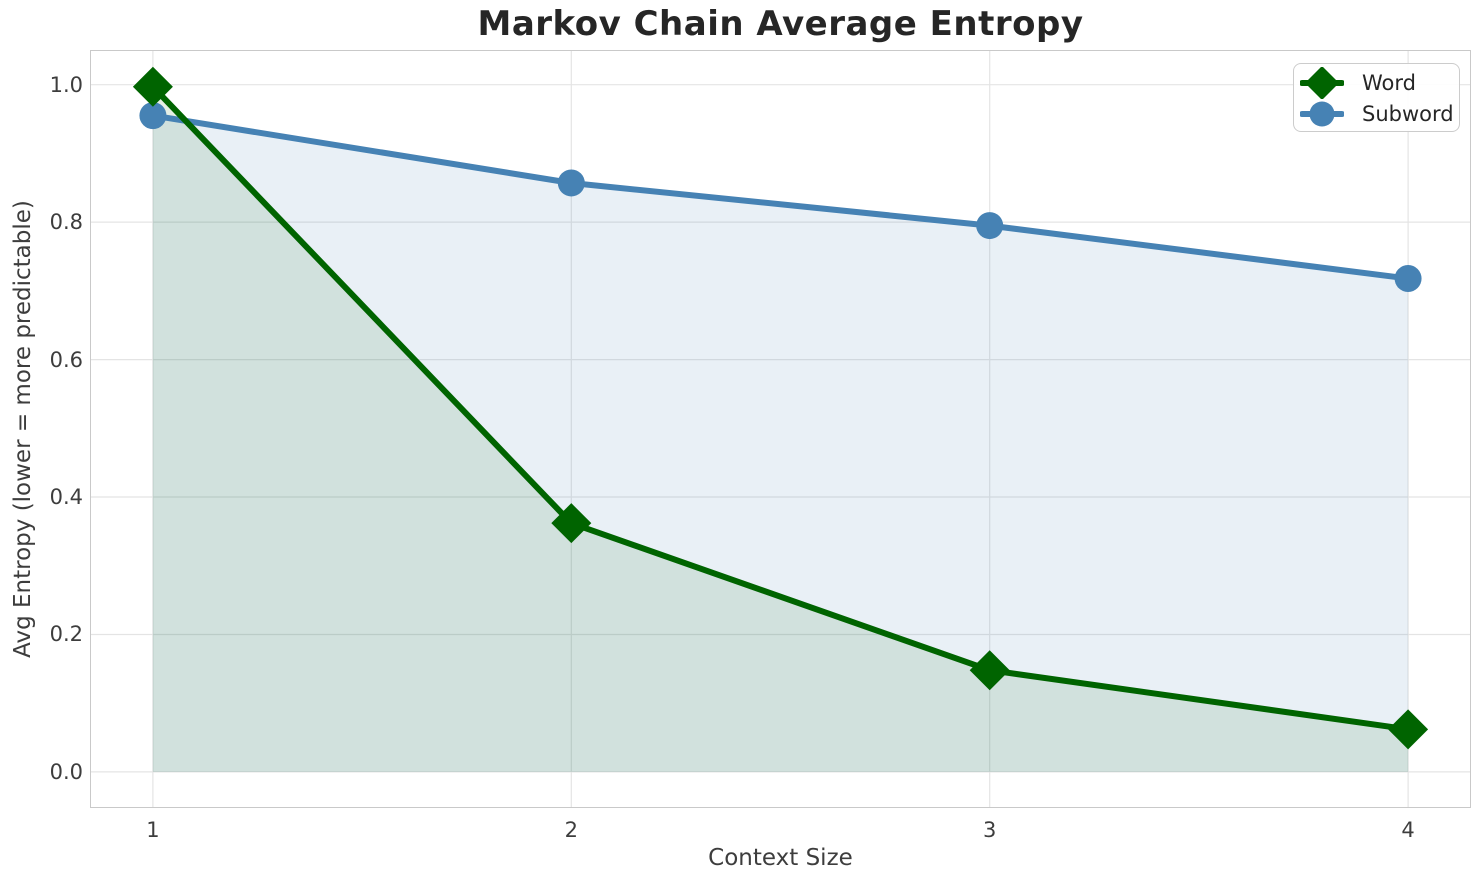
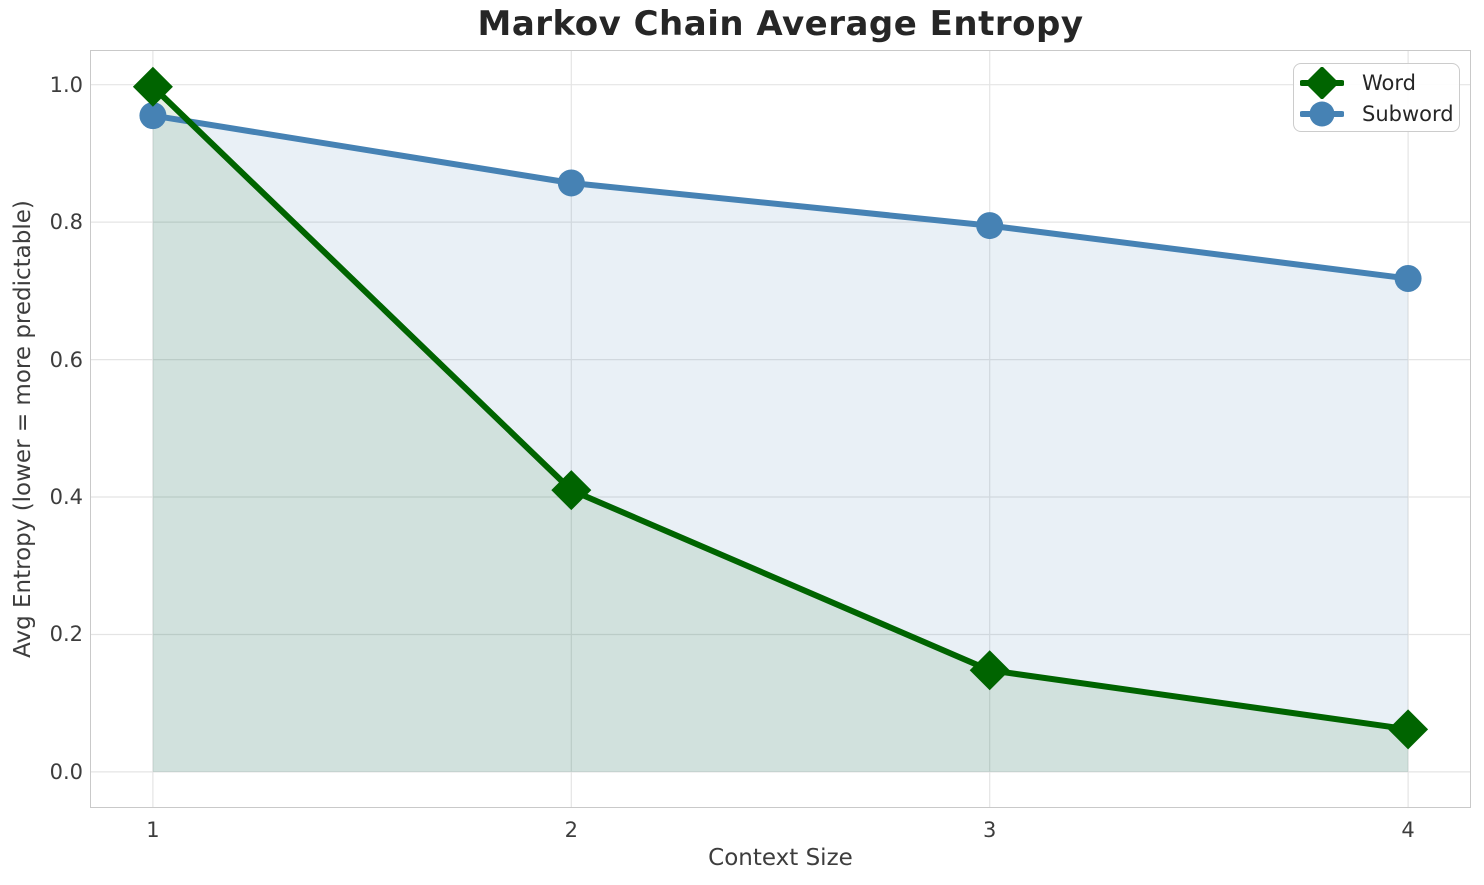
Word/2: 0.36 -> 0.41
